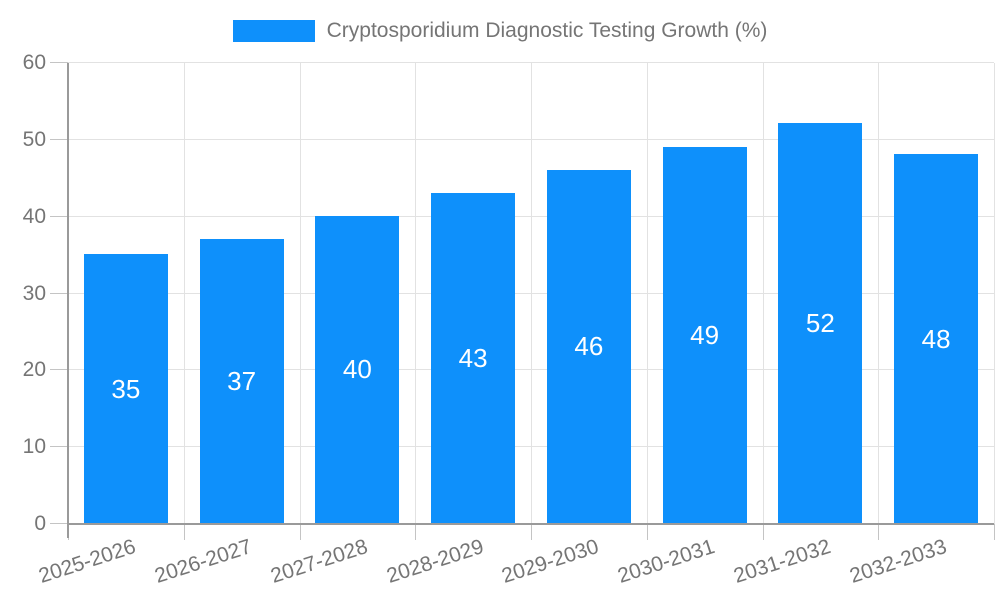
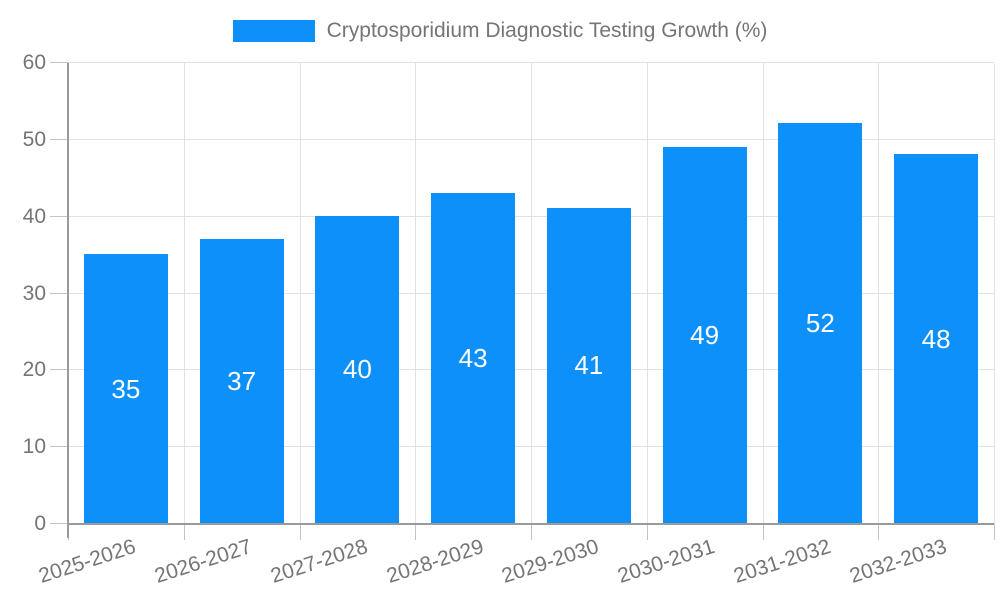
2029-2030: 46 -> 41
